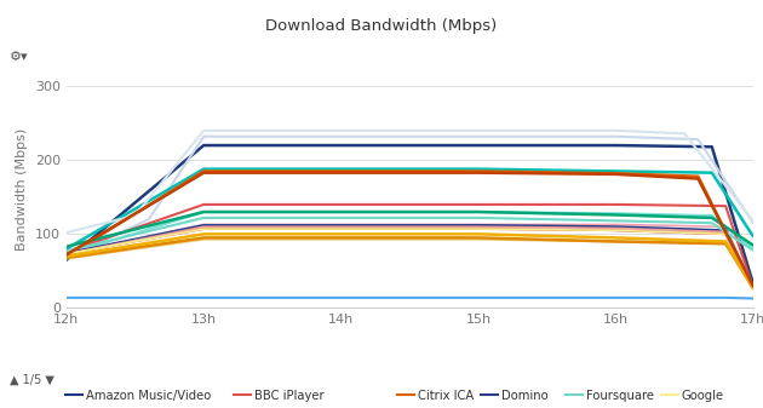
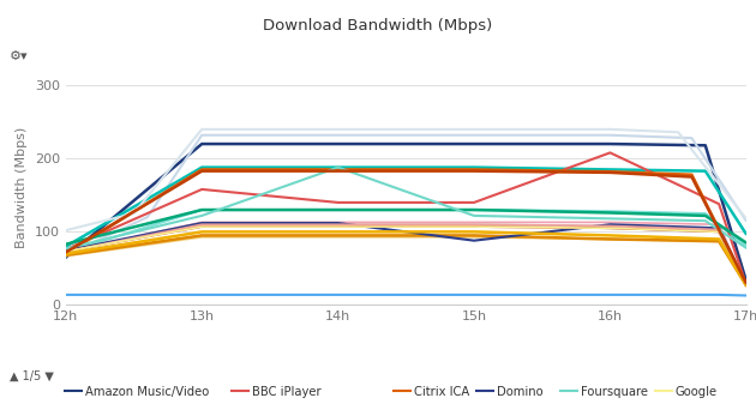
BBC iPlayer/13h: 140 -> 158
Foursquare/14h: 122 -> 188
Domino/15h: 112 -> 88
BBC iPlayer/16h: 140 -> 208
